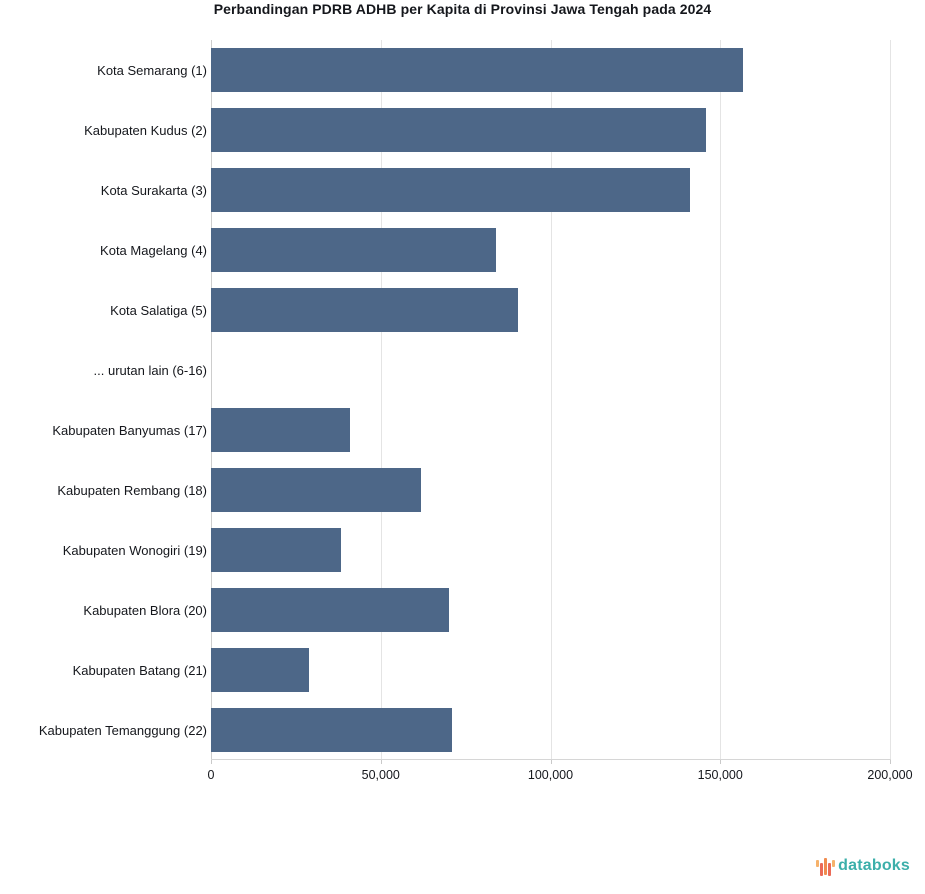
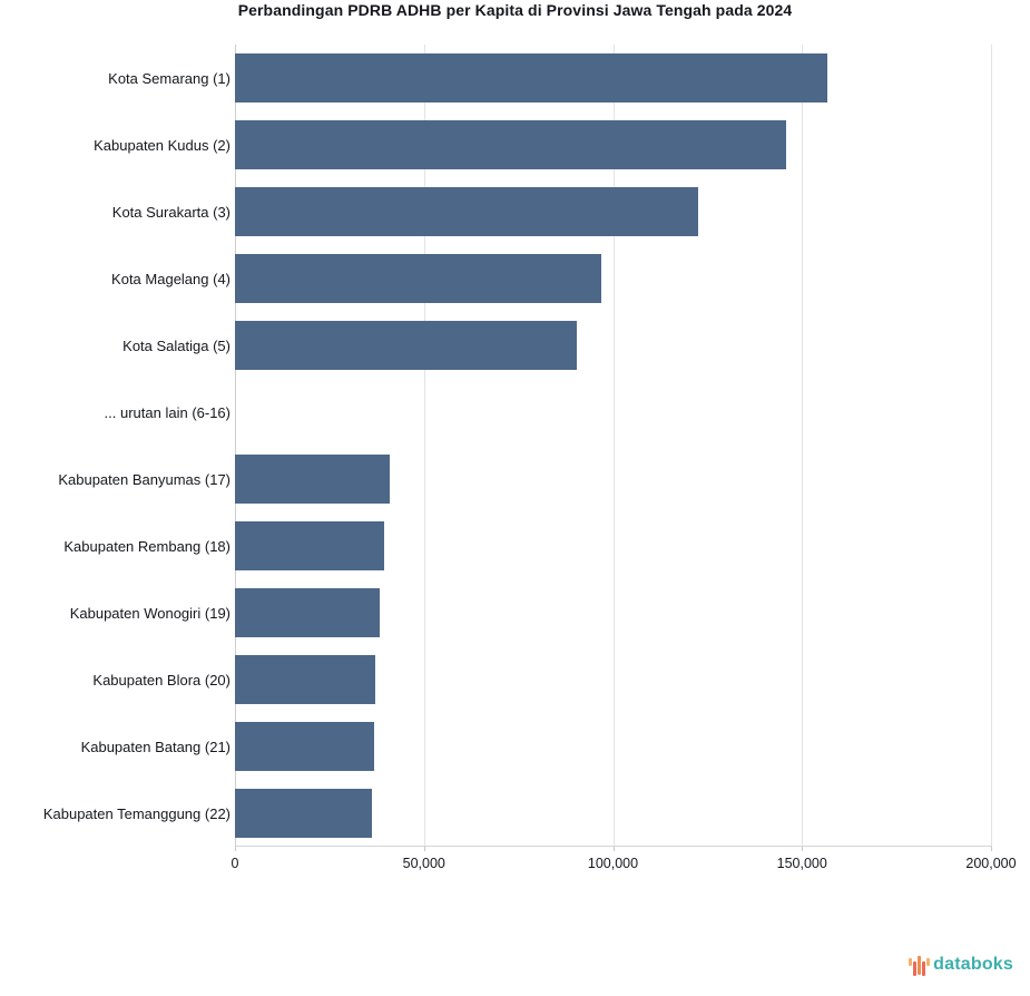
Kota Surakarta (3): 141000 -> 123000
Kota Magelang (4): 84000 -> 97000
Kabupaten Rembang (18): 62000 -> 39000
Kabupaten Blora (20): 70000 -> 37000
Kabupaten Batang (21): 29000 -> 37000
Kabupaten Temanggung (22): 71000 -> 36000
